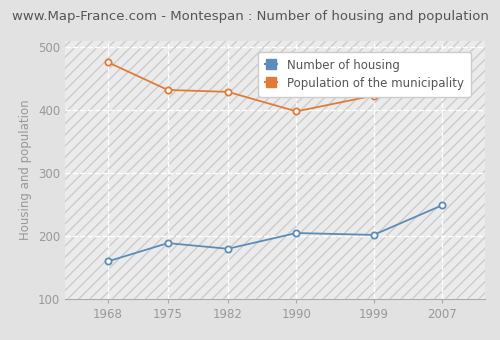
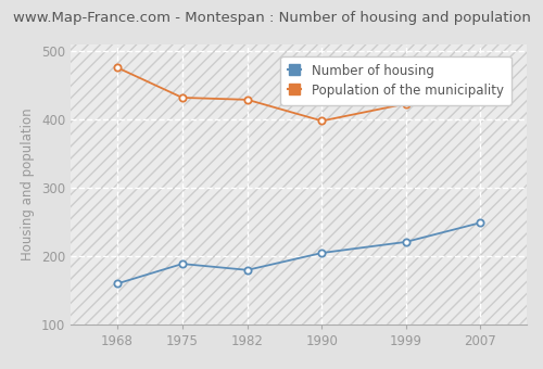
Number of housing/1999: 202 -> 221
